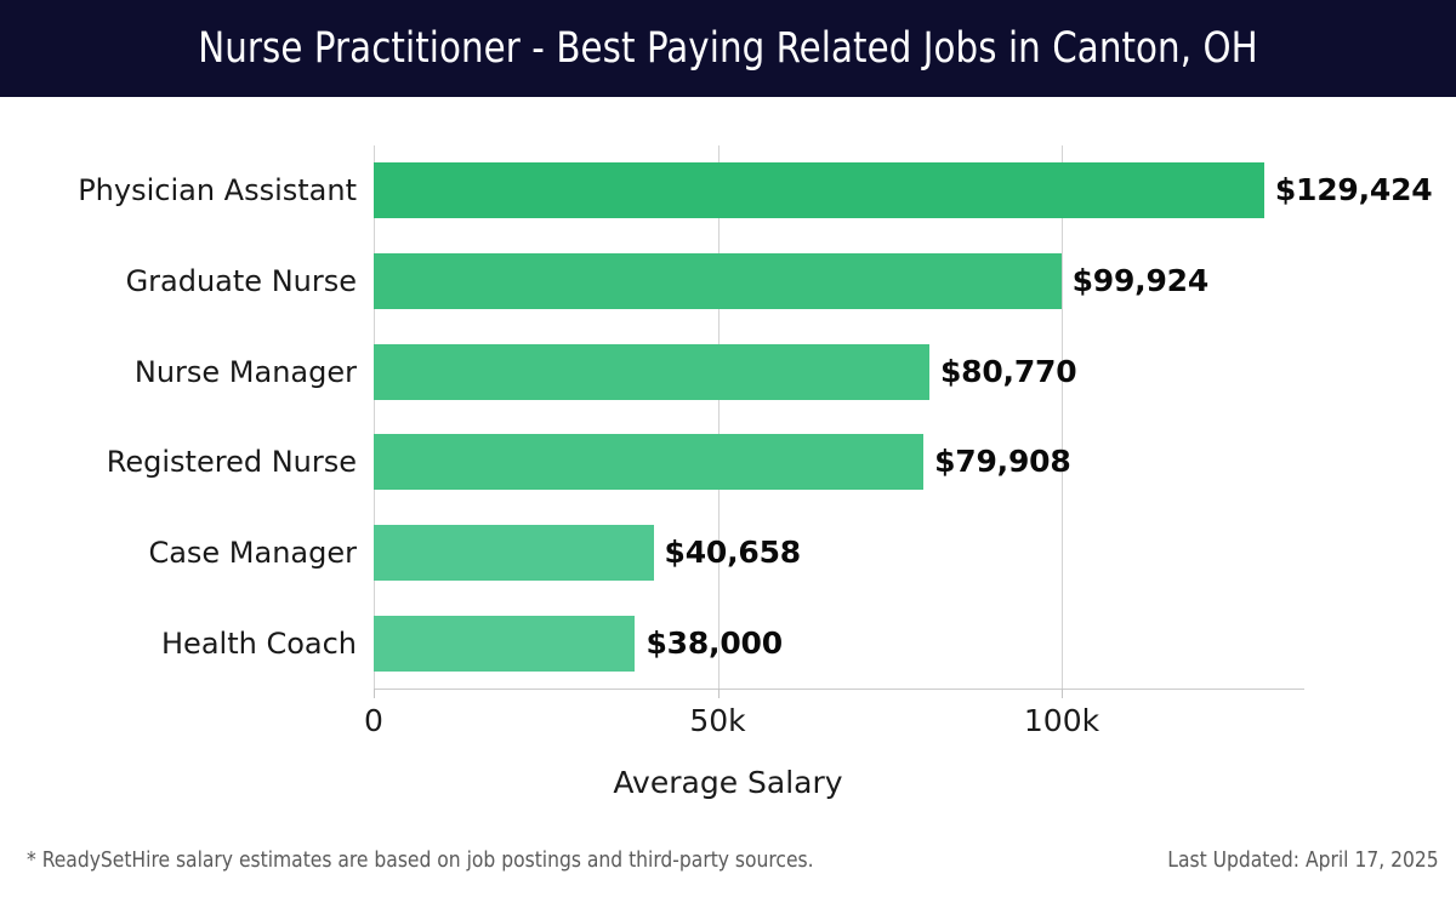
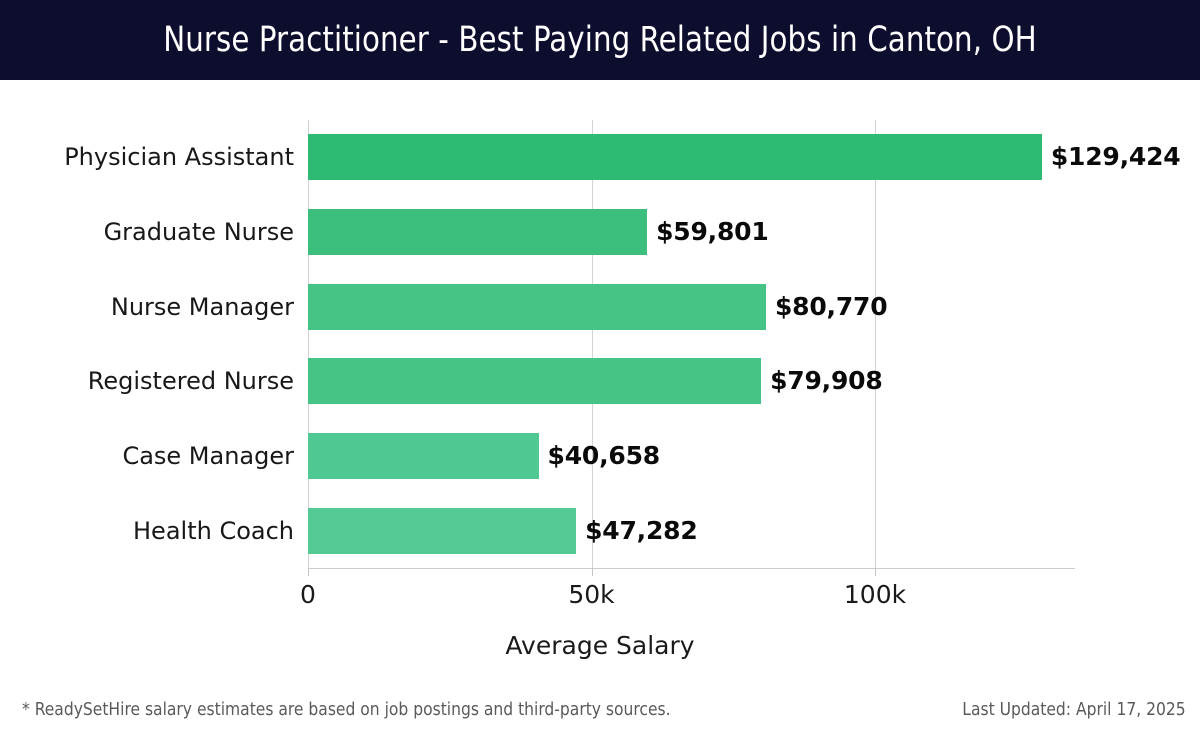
Graduate Nurse: $99,924 -> $59,801
Health Coach: $38,000 -> $47,282
